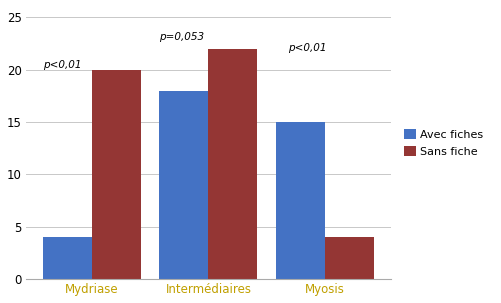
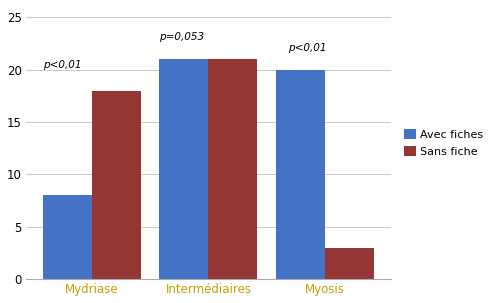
Avec fiches/Mydriase: 4 -> 8
Sans fiche/Mydriase: 20 -> 18
Avec fiches/Intermédiaires: 18 -> 21
Sans fiche/Intermédiaires: 22 -> 21
Avec fiches/Myosis: 15 -> 20
Sans fiche/Myosis: 4 -> 3
